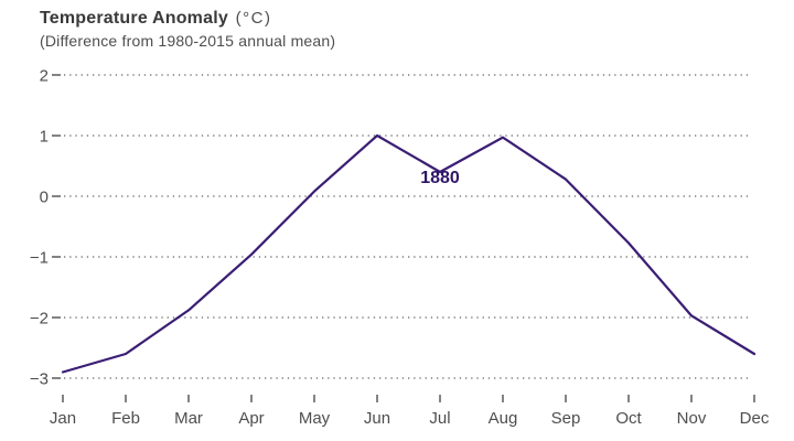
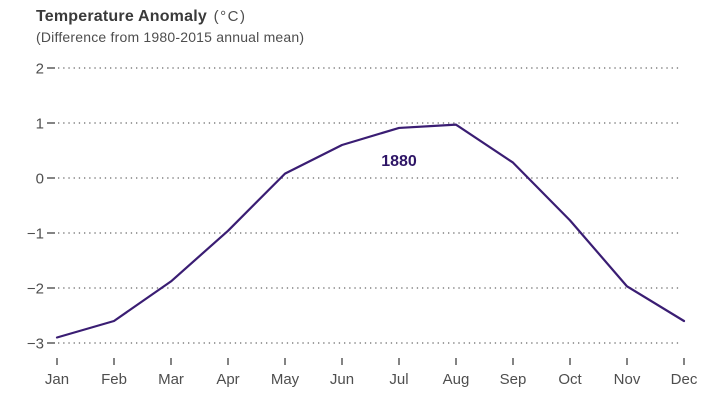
Jun: 1.0 -> 0.6
Jul: 0.4 -> 0.9
